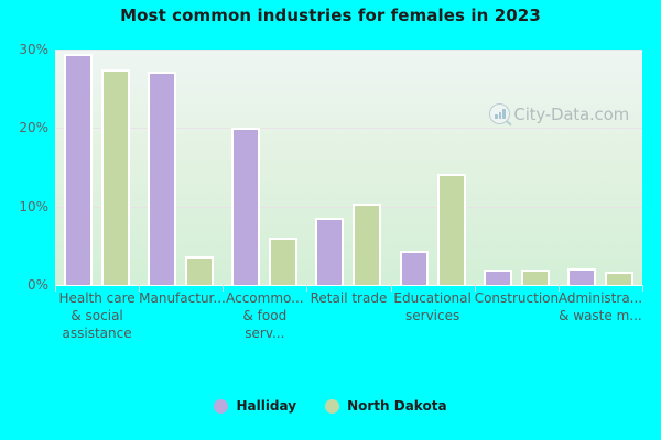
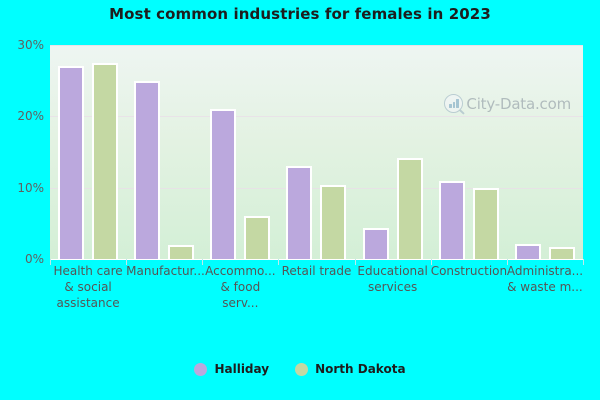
Halliday/Health care & social assistance: 29% -> 27%
Halliday/Manufactur...: 27% -> 25%
North Dakota/Manufactur...: 4% -> 2%
Halliday/Accommo... & food serv...: 20% -> 21%
Halliday/Retail trade: 8% -> 13%
Halliday/Construction: 2% -> 11%
North Dakota/Construction: 2% -> 10%
